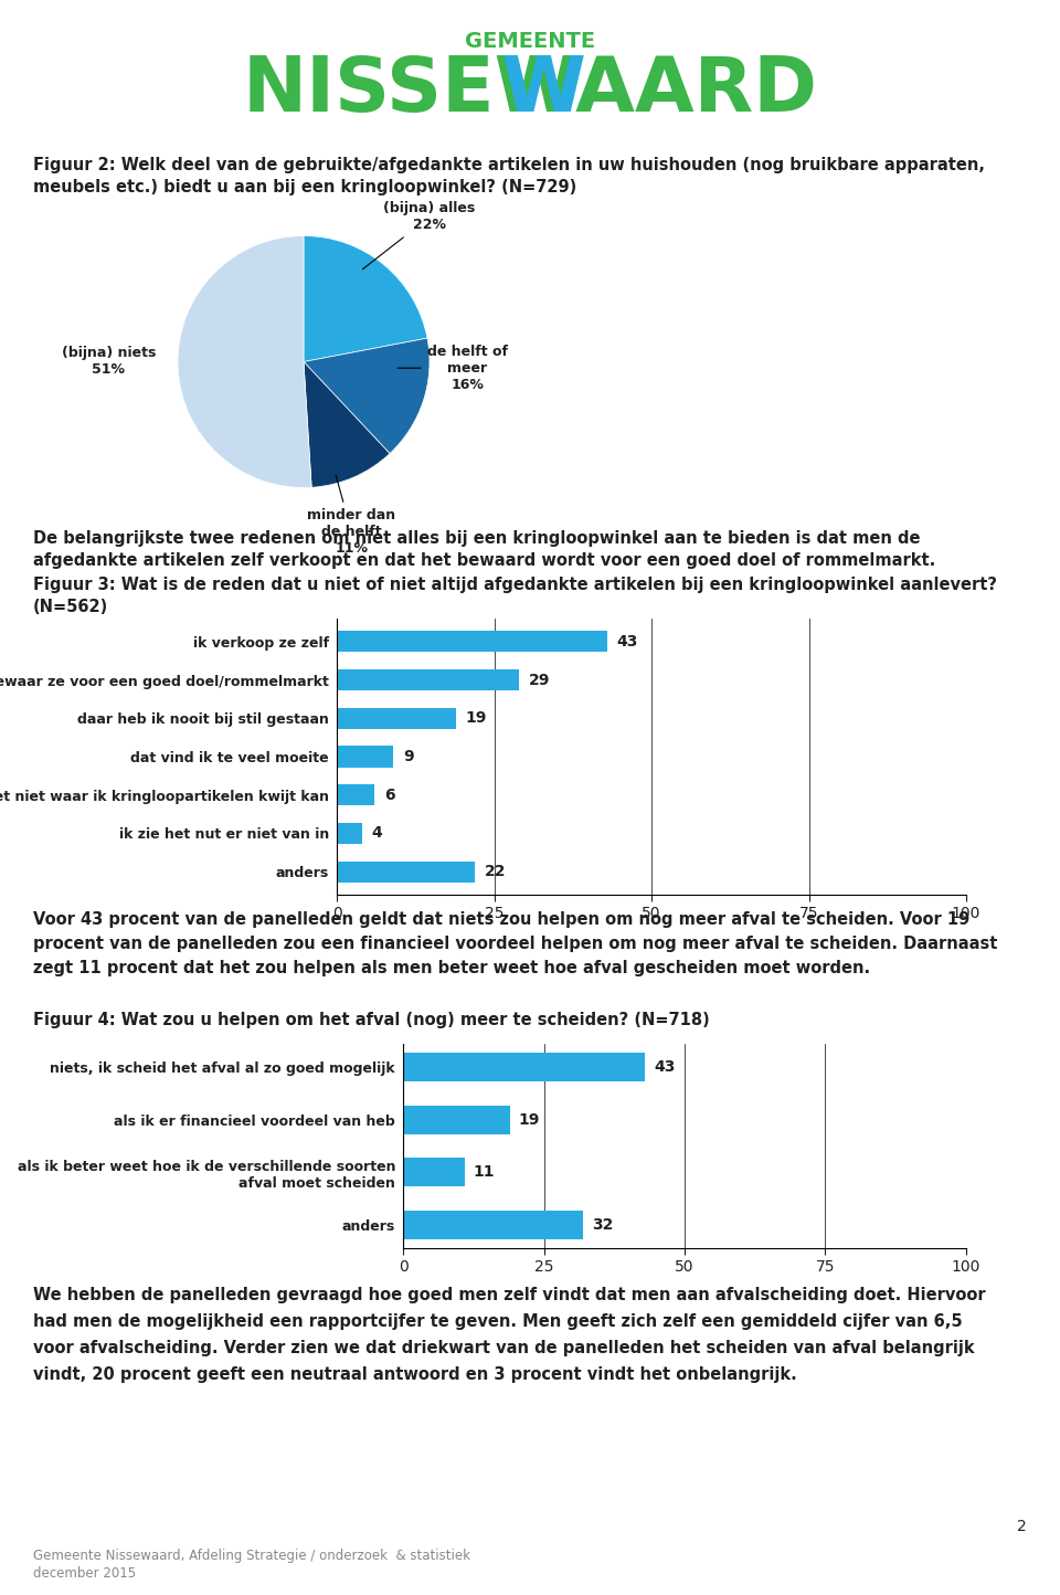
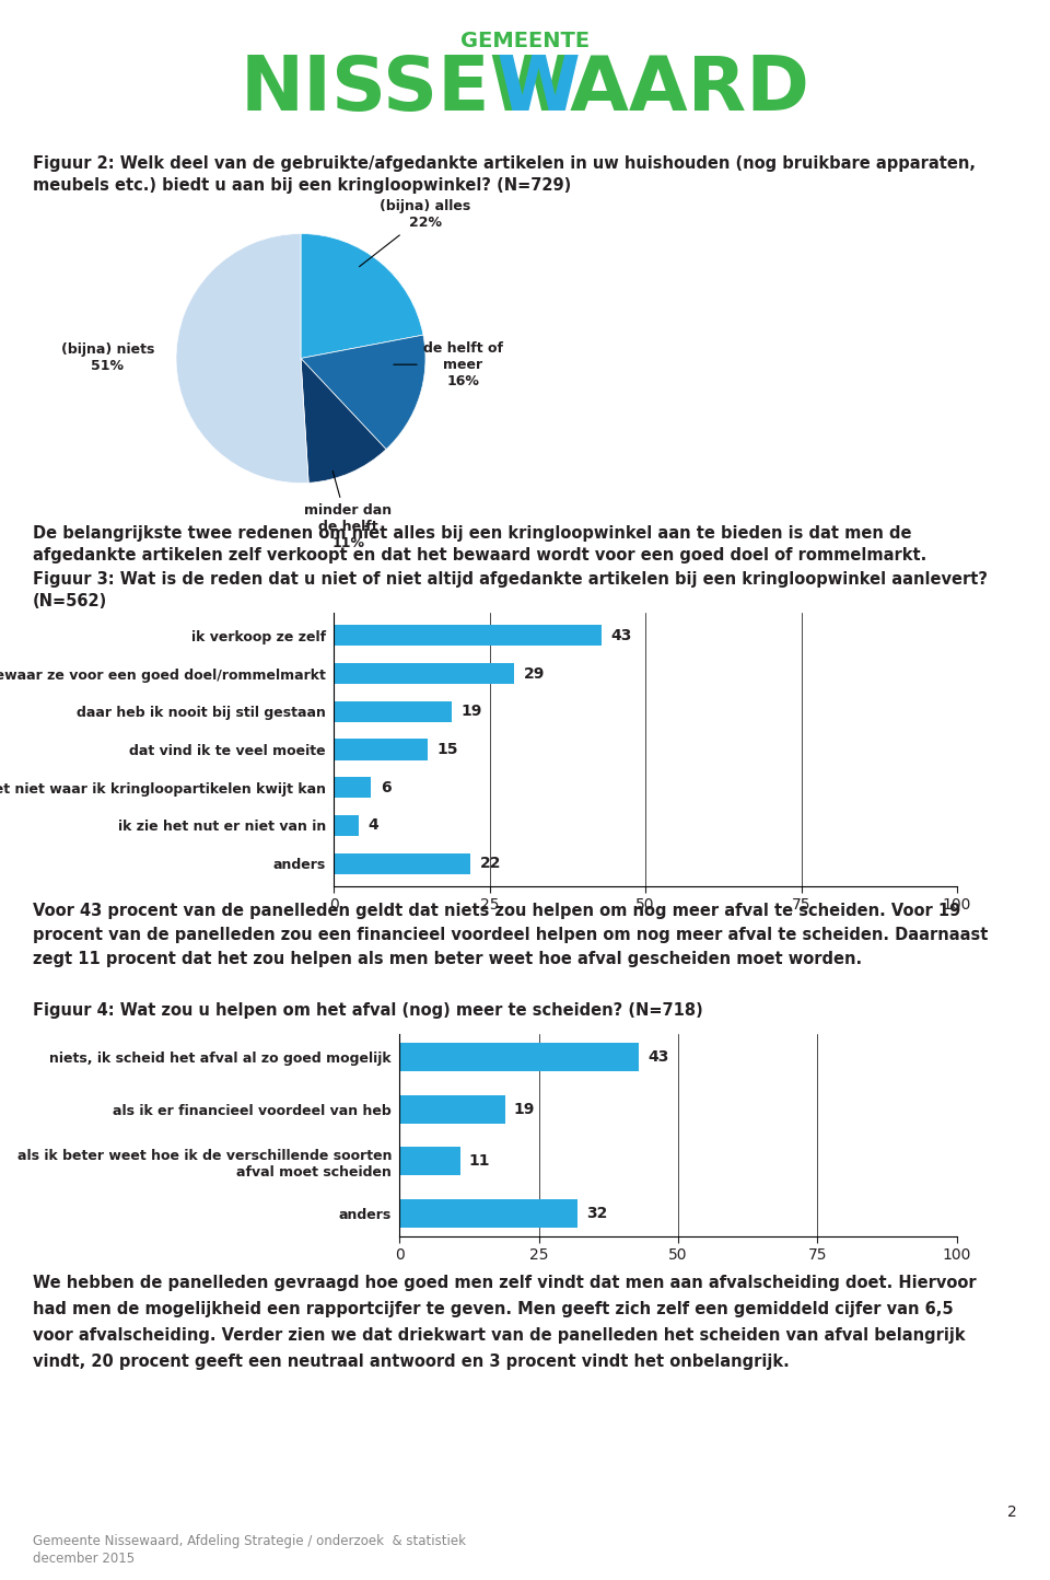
dat vind ik te veel moeite: 9 -> 15
